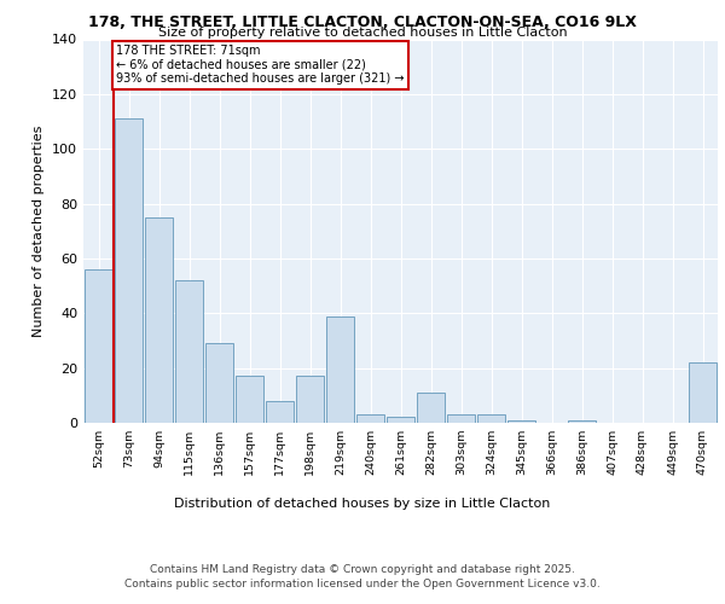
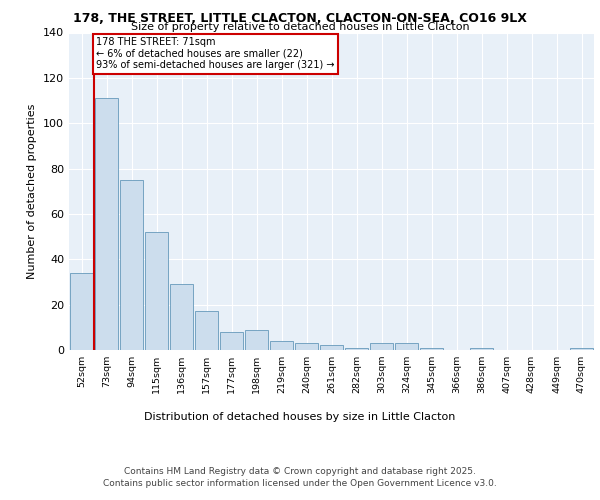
52sqm: 56 -> 34
198sqm: 17 -> 9
219sqm: 39 -> 4
282sqm: 11 -> 1
470sqm: 22 -> 1
